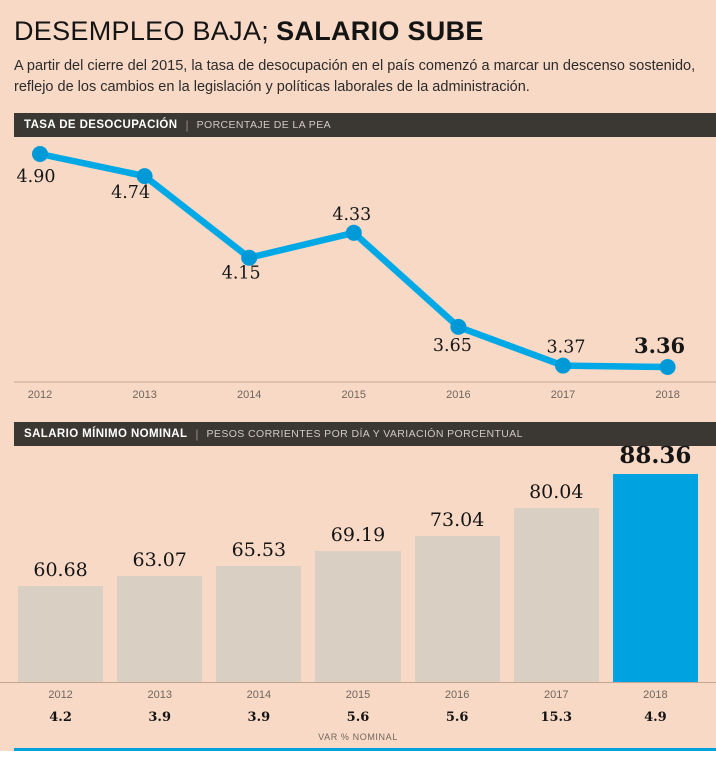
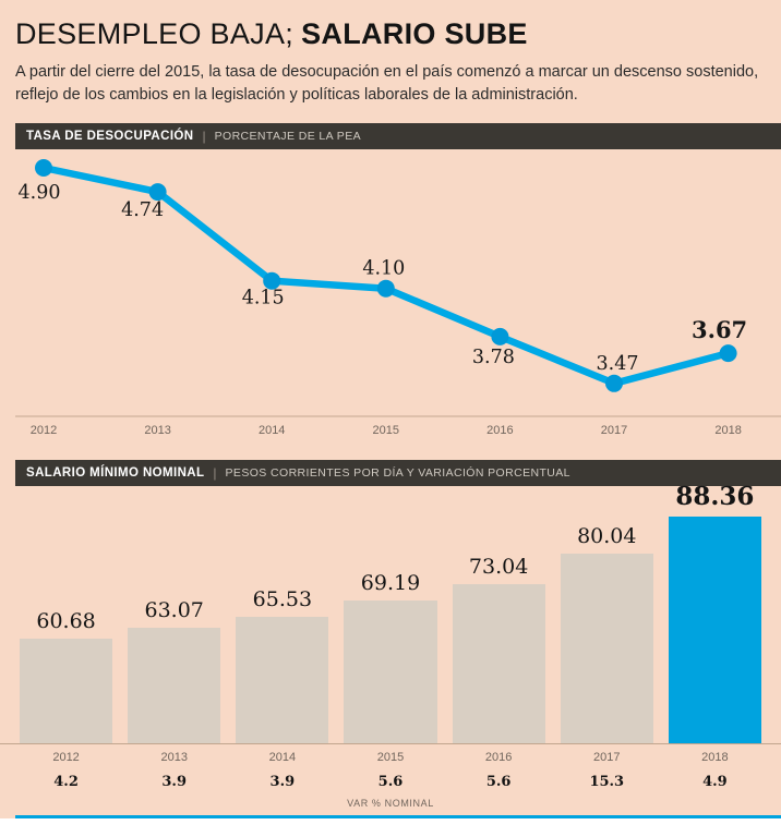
TASA DE DESOCUPACIÓN/2015: 4.33 -> 4.10
TASA DE DESOCUPACIÓN/2016: 3.65 -> 3.78
TASA DE DESOCUPACIÓN/2017: 3.37 -> 3.47
TASA DE DESOCUPACIÓN/2018: 3.36 -> 3.67
